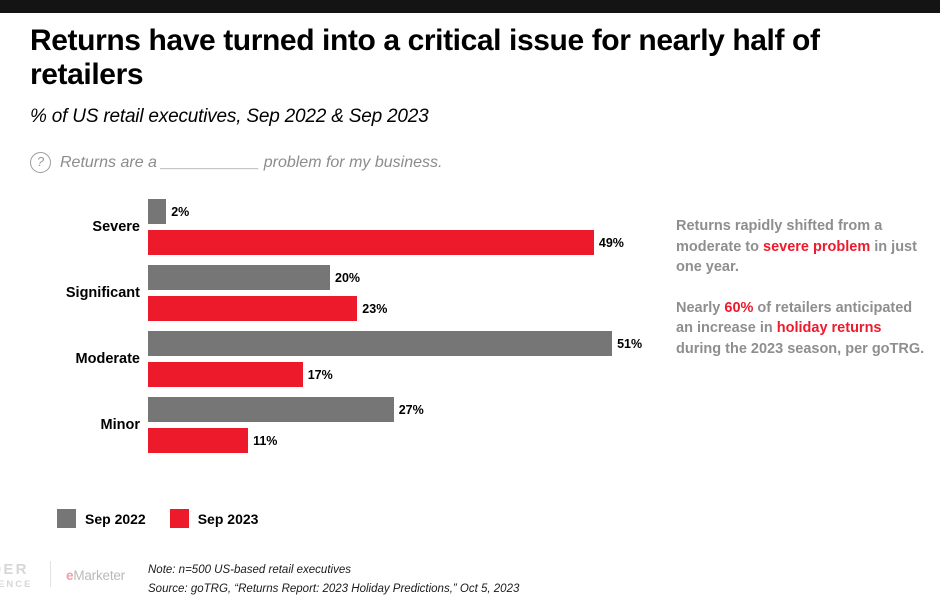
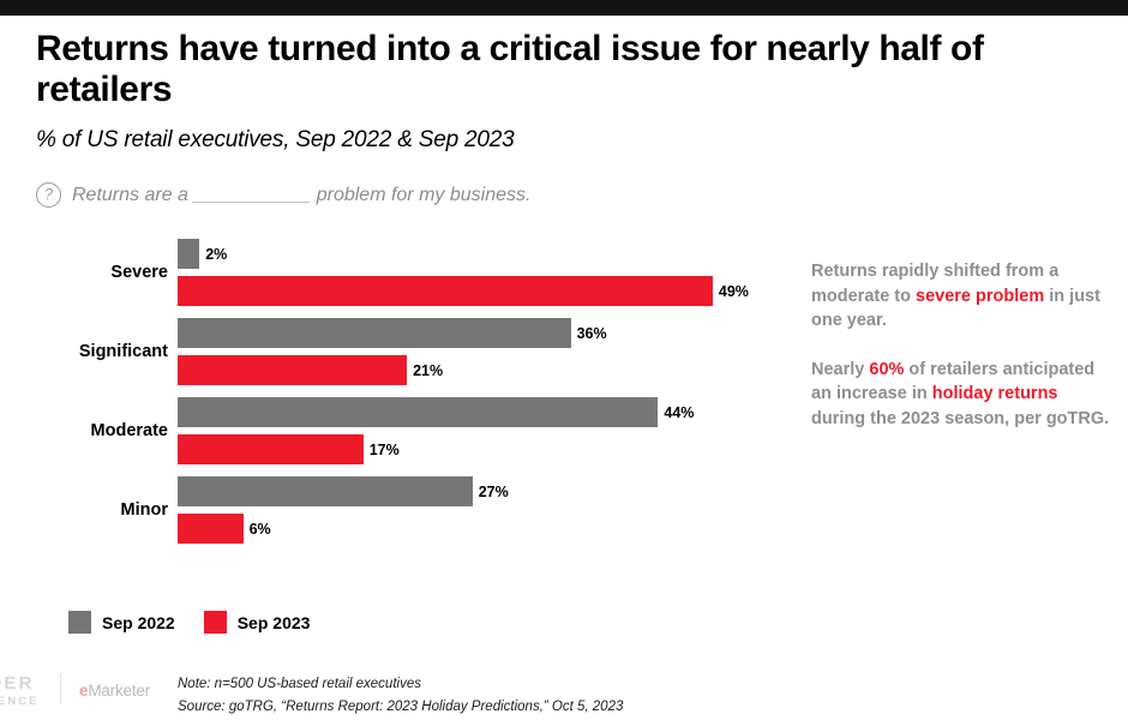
Sep 2022/Significant: 20% -> 36%
Sep 2023/Significant: 23% -> 21%
Sep 2022/Moderate: 51% -> 44%
Sep 2023/Minor: 11% -> 6%
